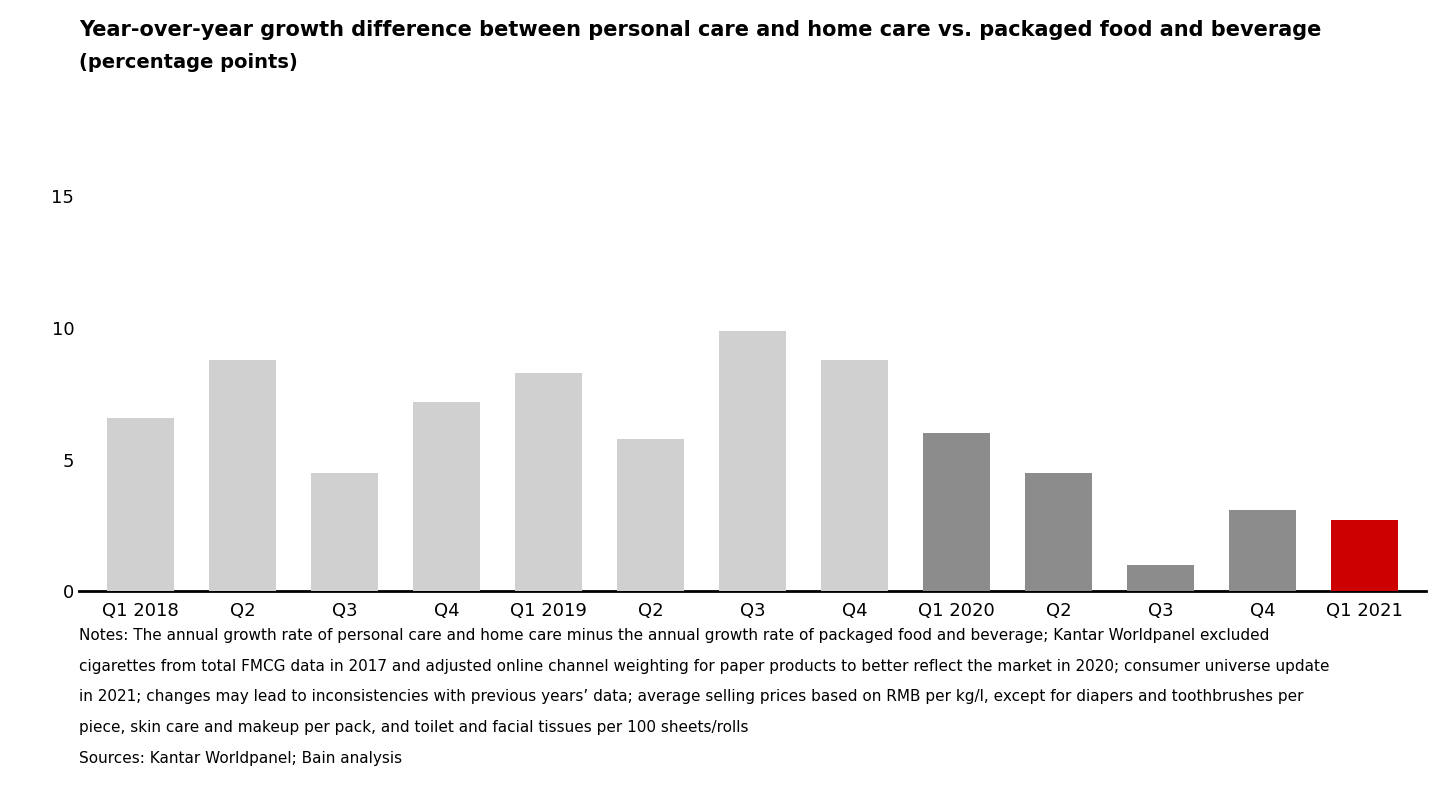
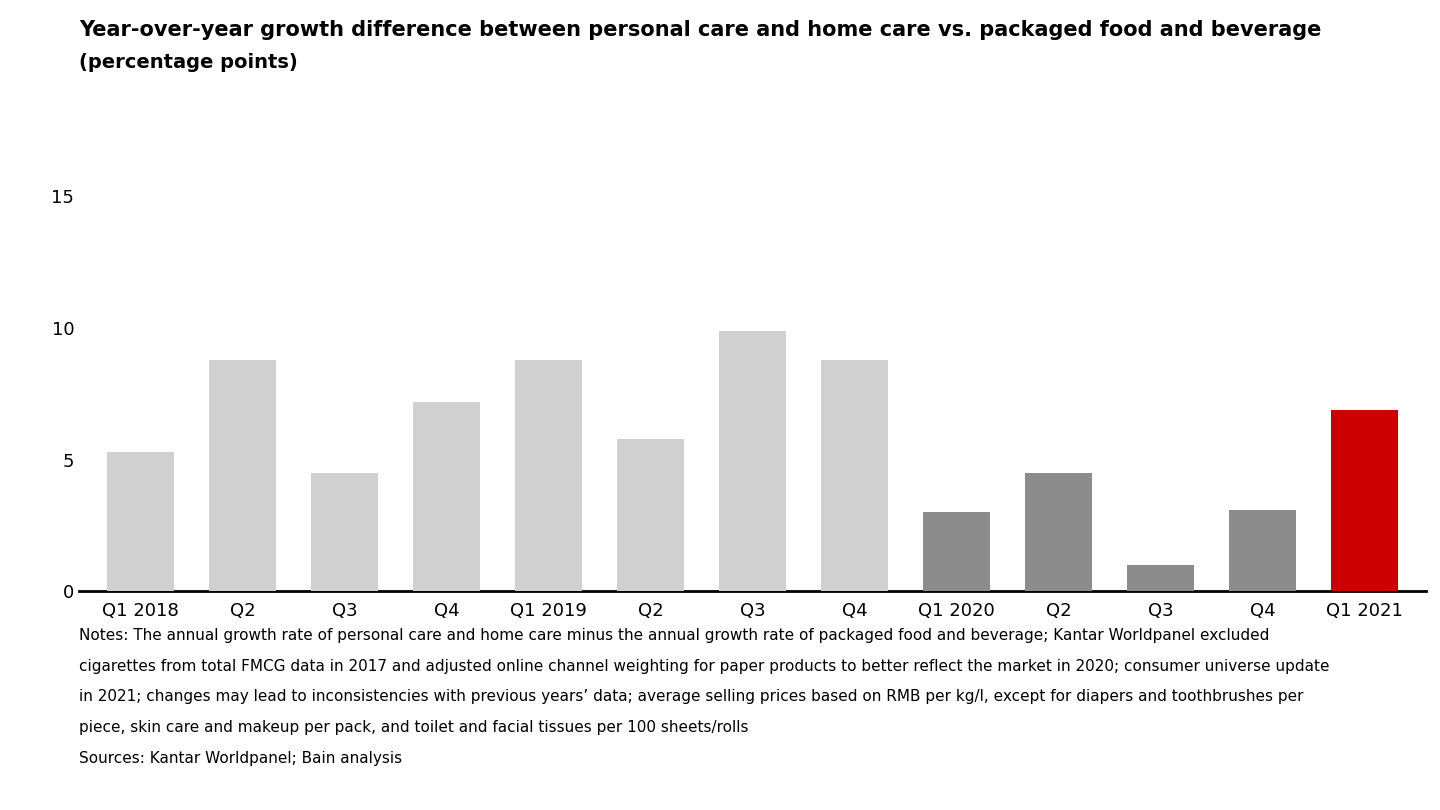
Q1 2018: 6.6 -> 5.3
Q1 2019: 8.3 -> 8.8
Q1 2020: 6.0 -> 3.0
Q1 2021: 2.7 -> 6.9
